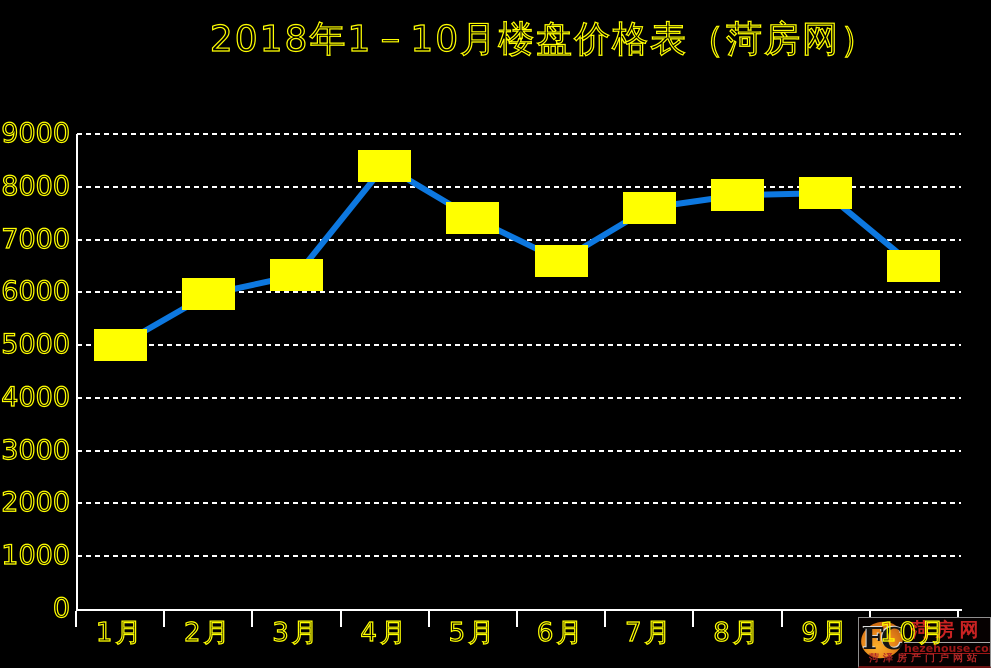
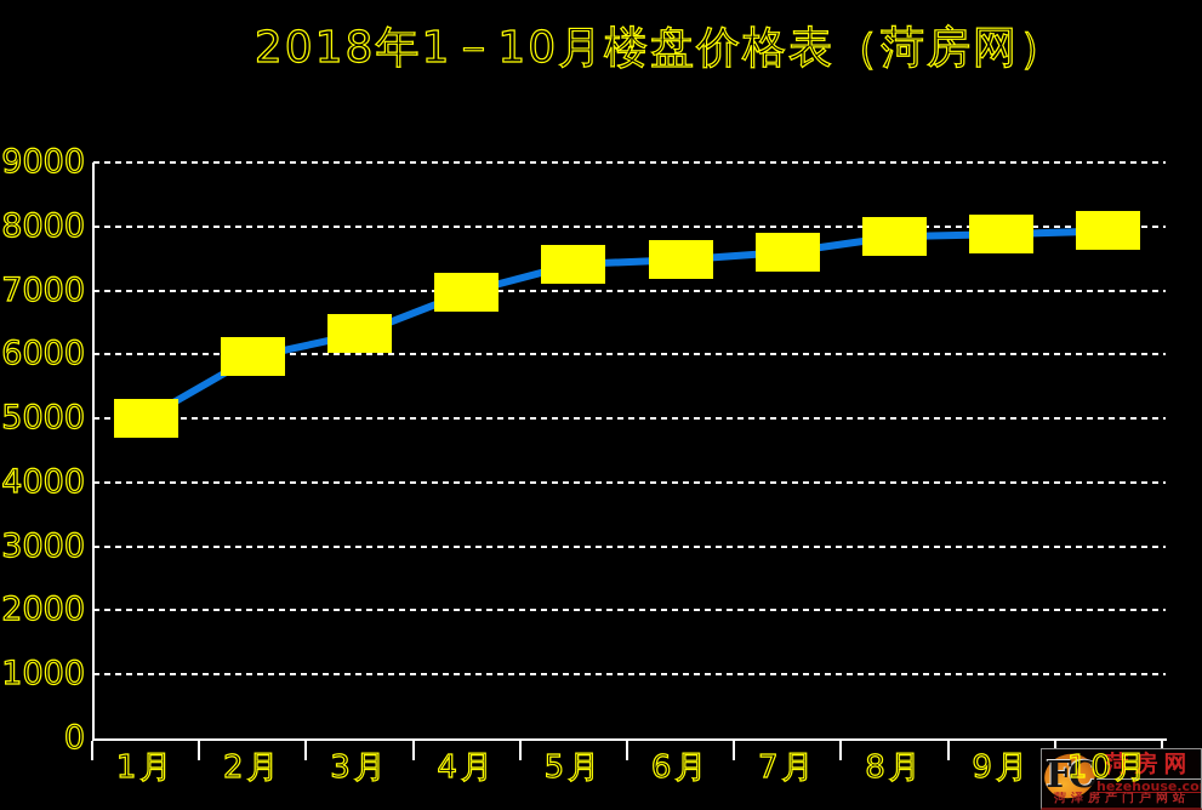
4月: 8400 -> 7000
6月: 6600 -> 7500
10月: 6500 -> 7900
